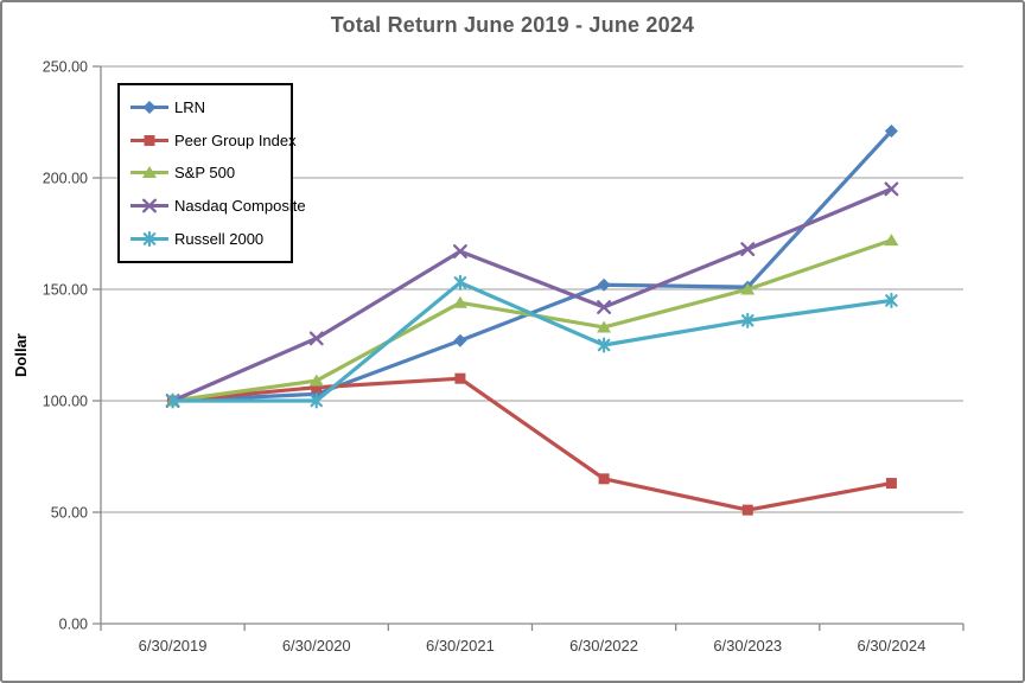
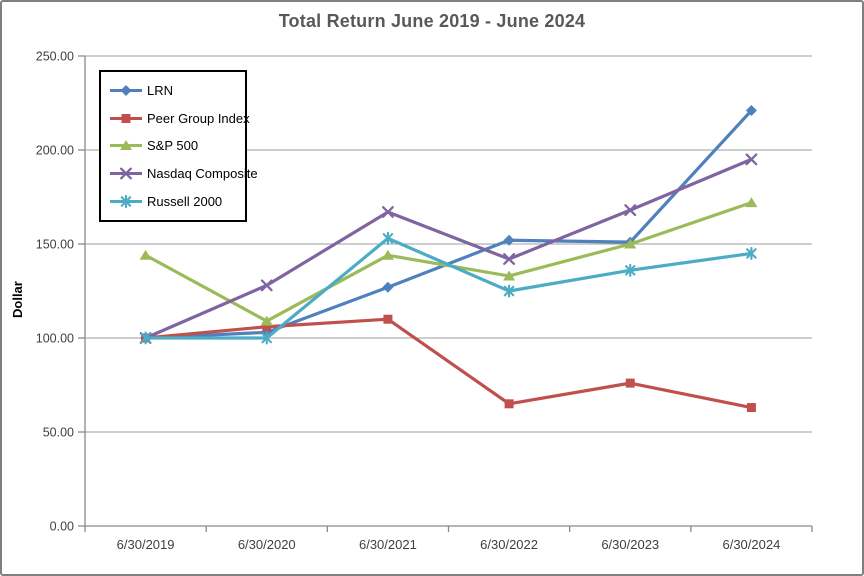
S&P 500/6/30/2019: 100 -> 144
Peer Group Index/6/30/2023: 51 -> 76
